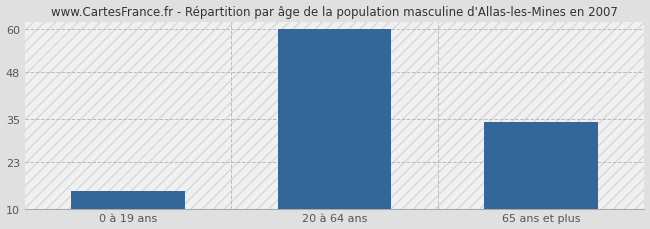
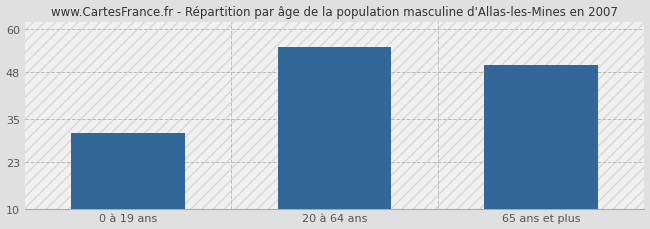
0 à 19 ans: 15 -> 31
20 à 64 ans: 60 -> 55
65 ans et plus: 34 -> 50
